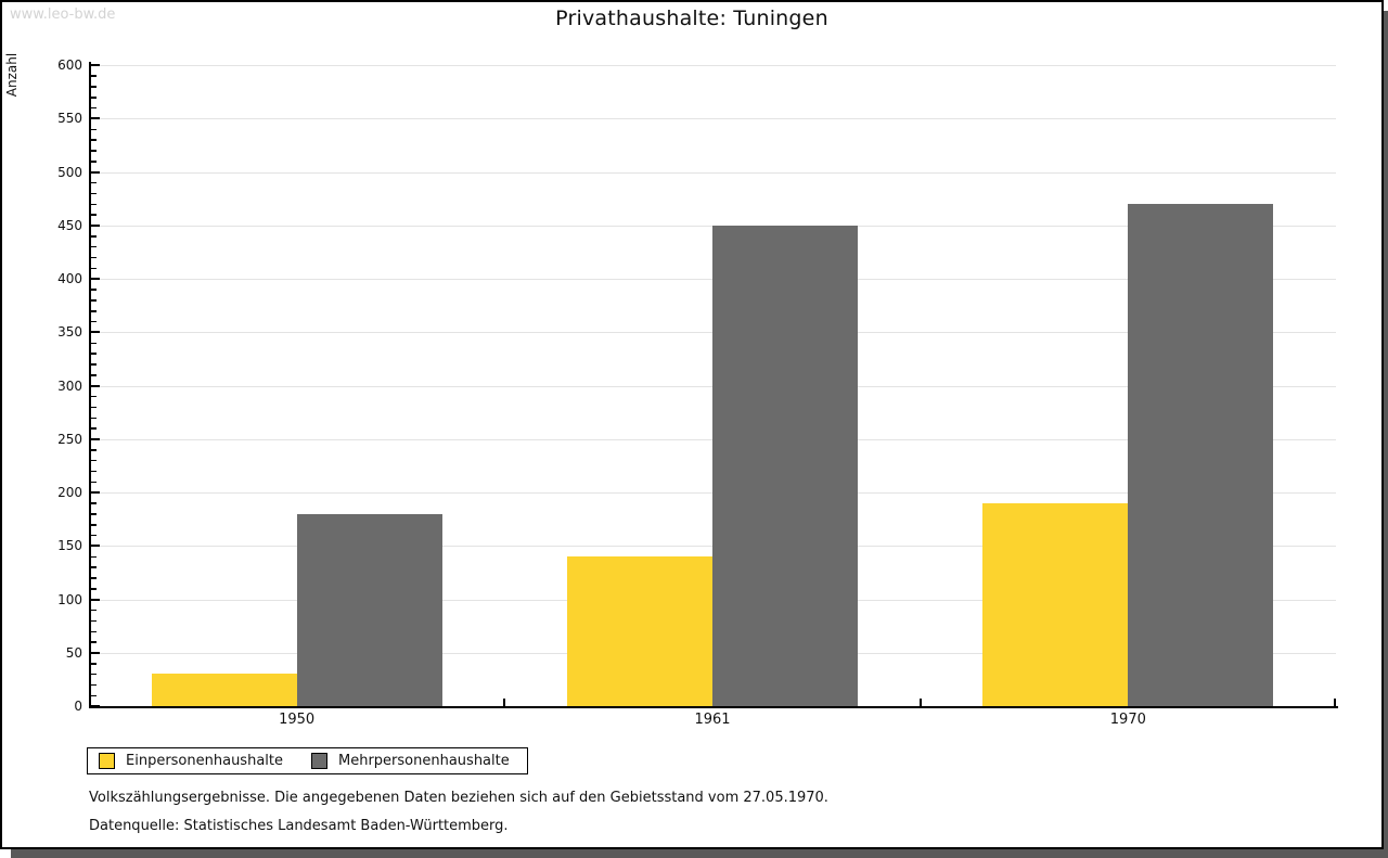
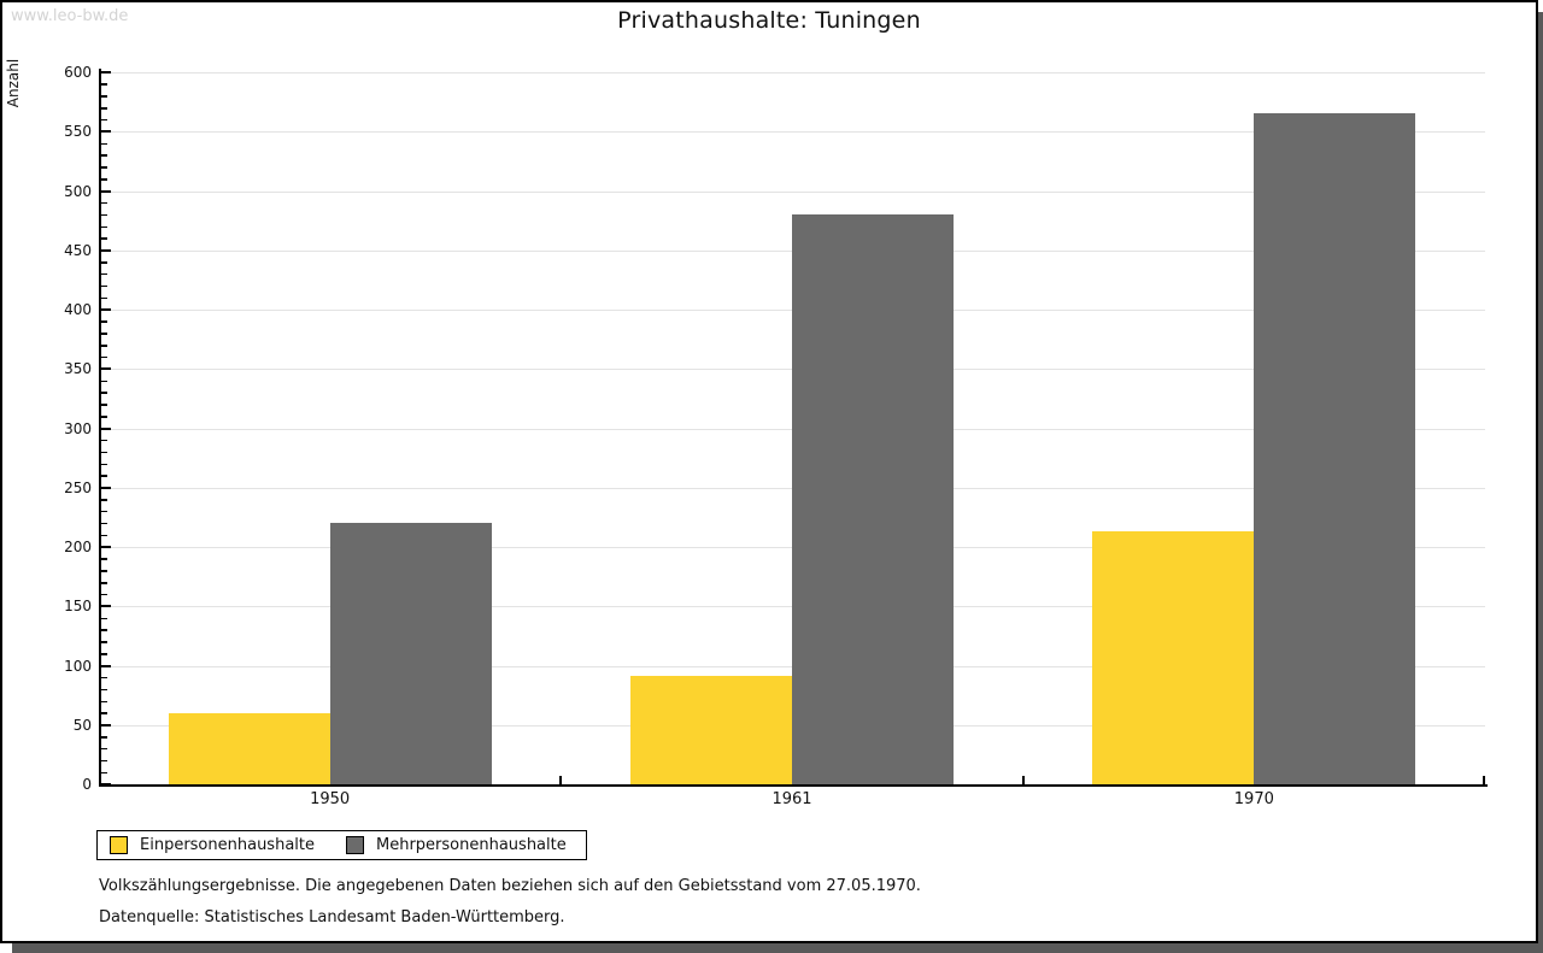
Einpersonenhaushalte/1950: 30 -> 60
Mehrpersonenhaushalte/1950: 180 -> 220
Einpersonenhaushalte/1961: 140 -> 90
Mehrpersonenhaushalte/1961: 450 -> 480
Einpersonenhaushalte/1970: 190 -> 210
Mehrpersonenhaushalte/1970: 470 -> 560
